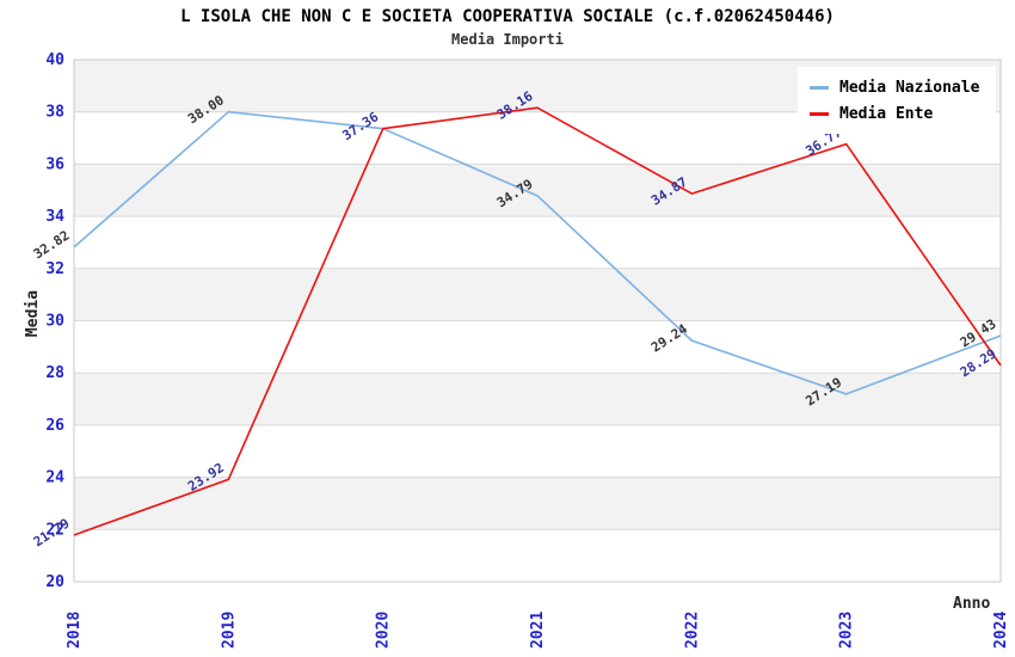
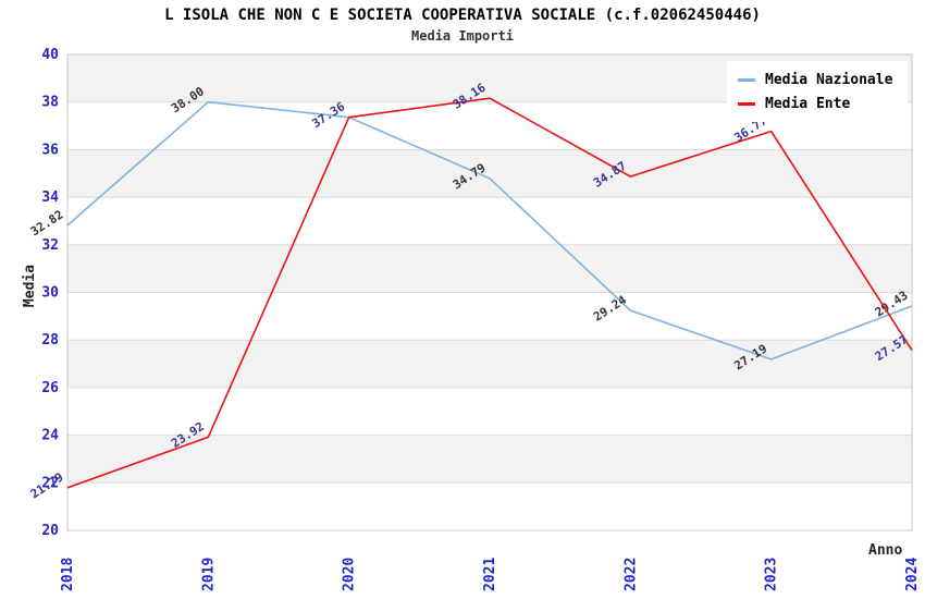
Media Ente/2024: 28.29 -> 27.57
